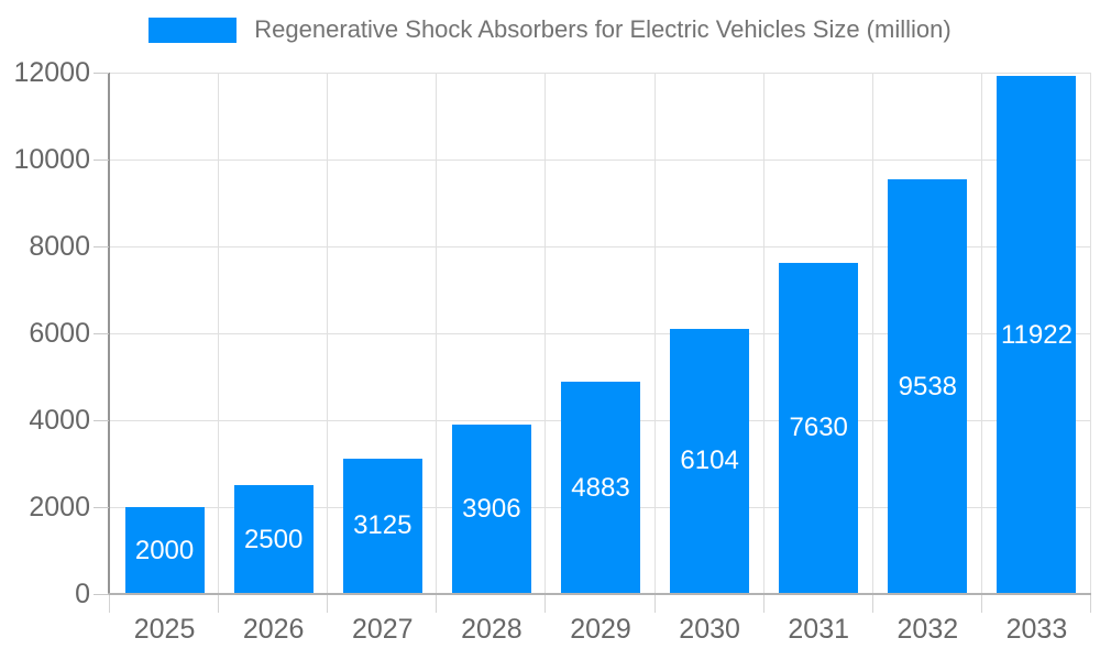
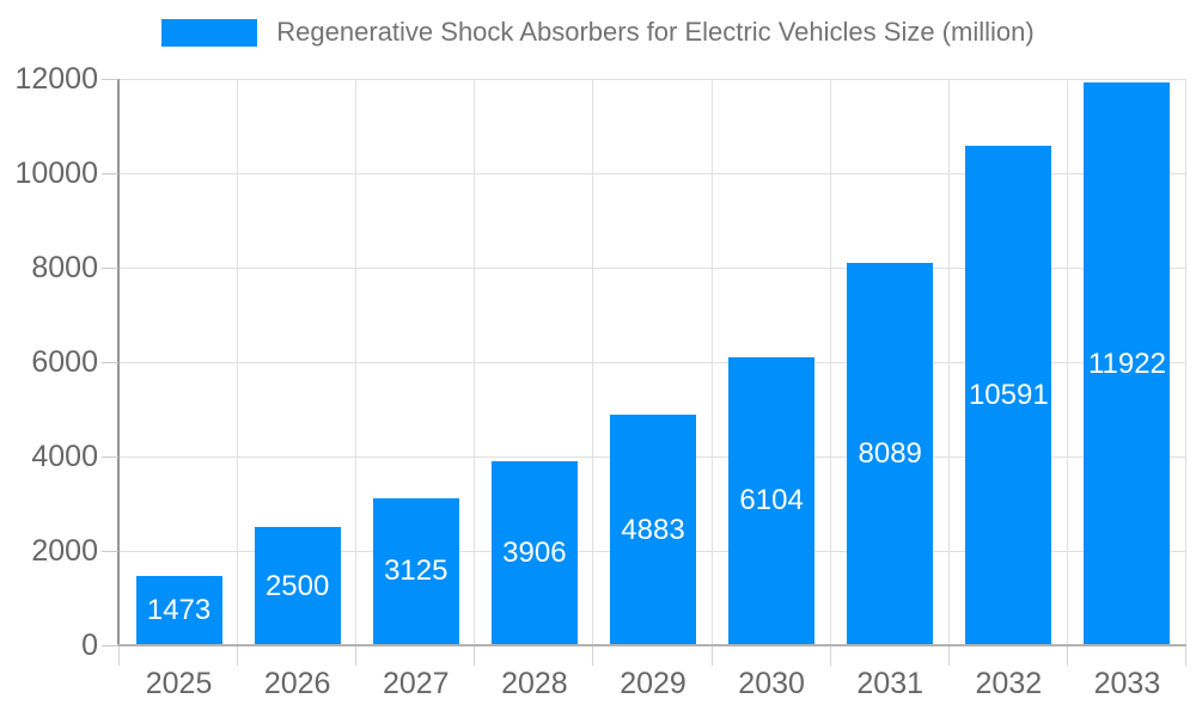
2025: 2000 -> 1473
2031: 7630 -> 8089
2032: 9538 -> 10591
